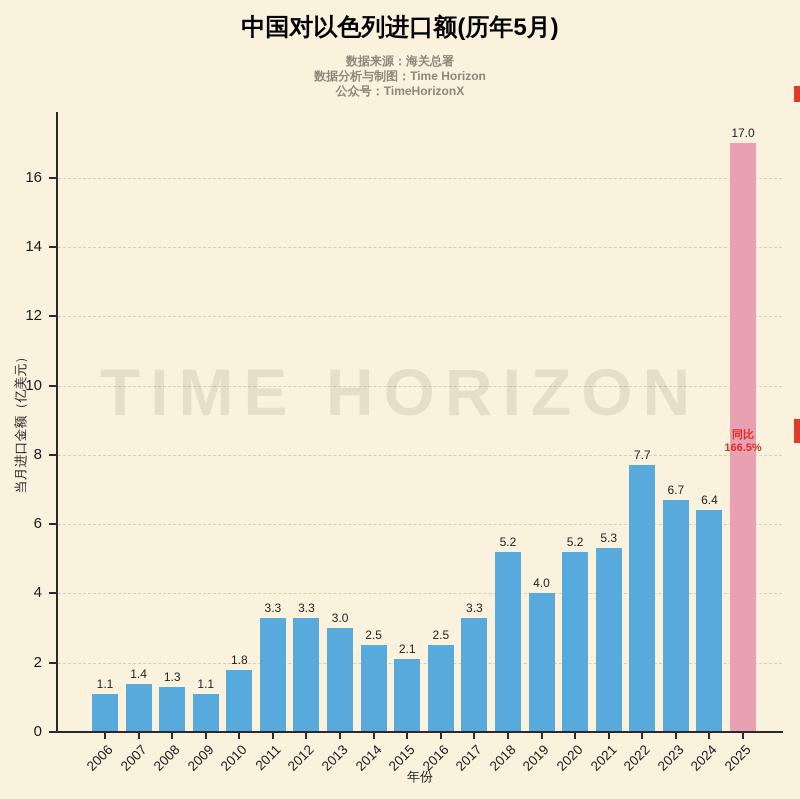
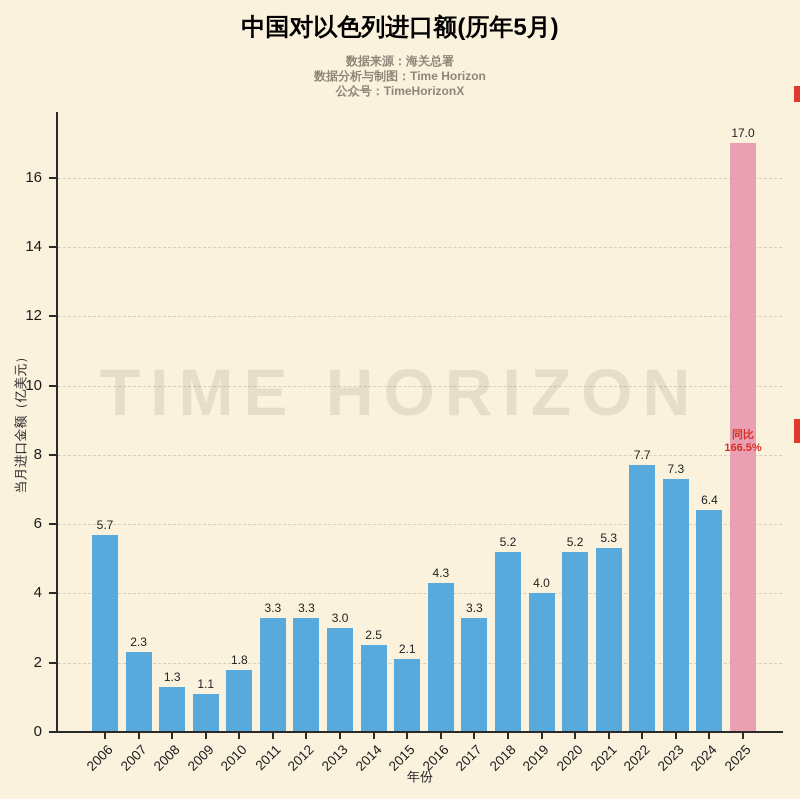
2006: 1.1 -> 5.7
2007: 1.4 -> 2.3
2016: 2.5 -> 4.3
2023: 6.7 -> 7.3
